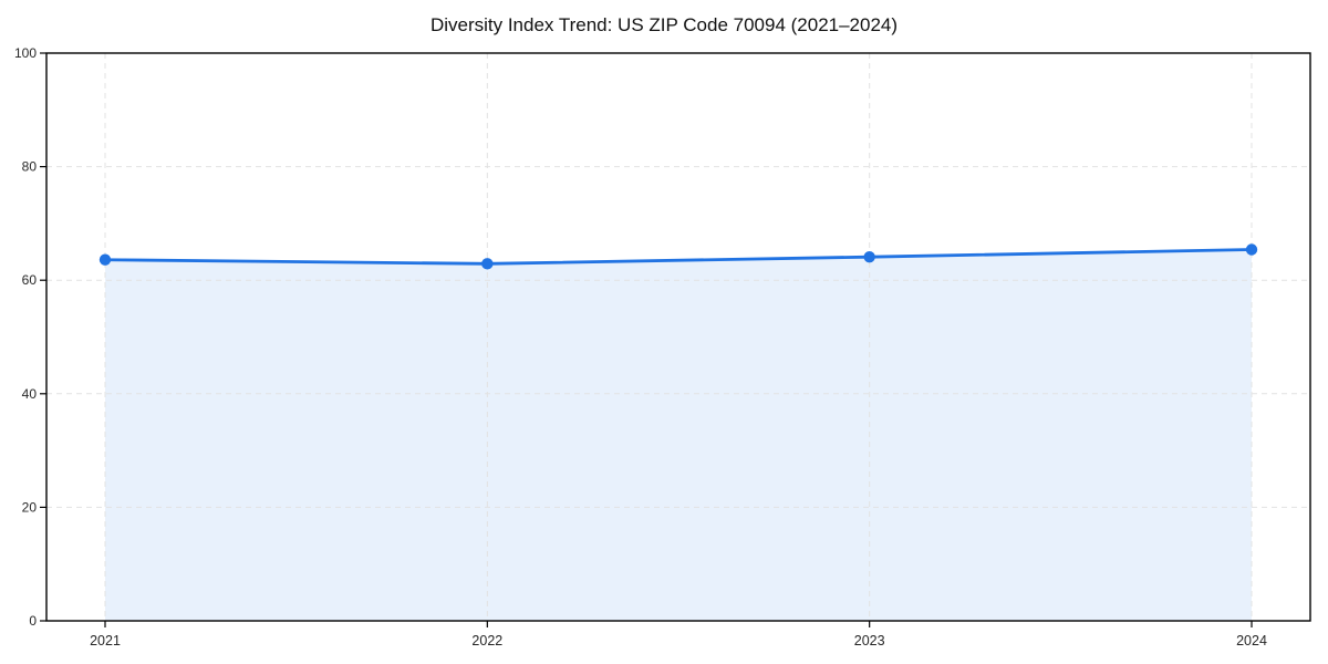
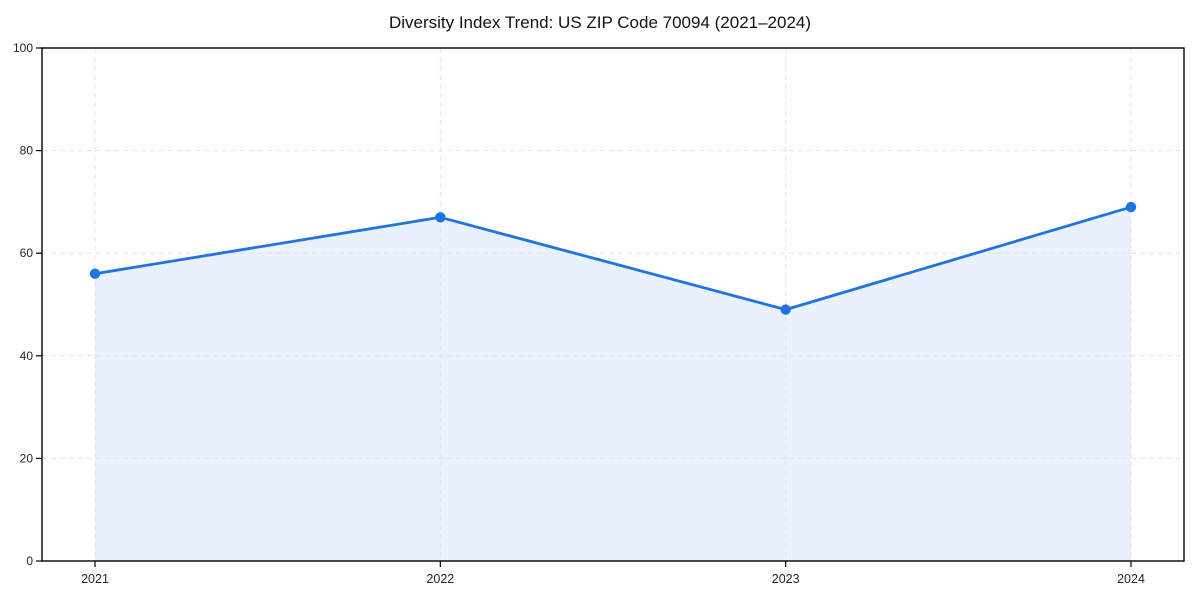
2021: 64 -> 56
2022: 63 -> 67
2023: 64 -> 49
2024: 65 -> 69
